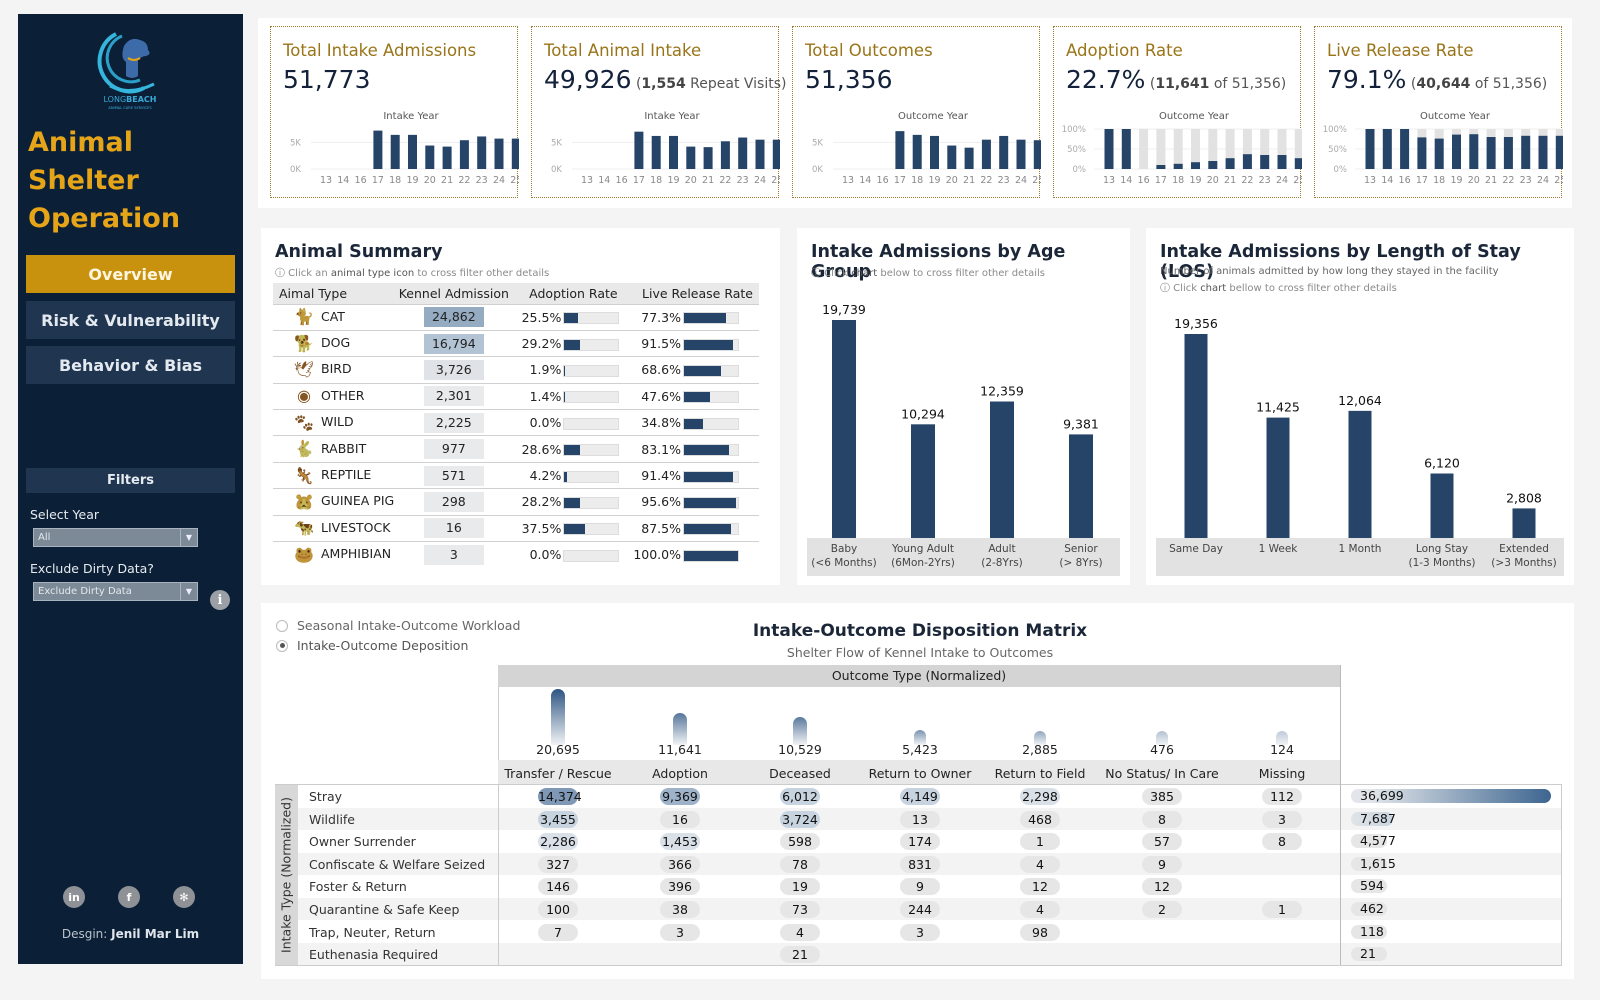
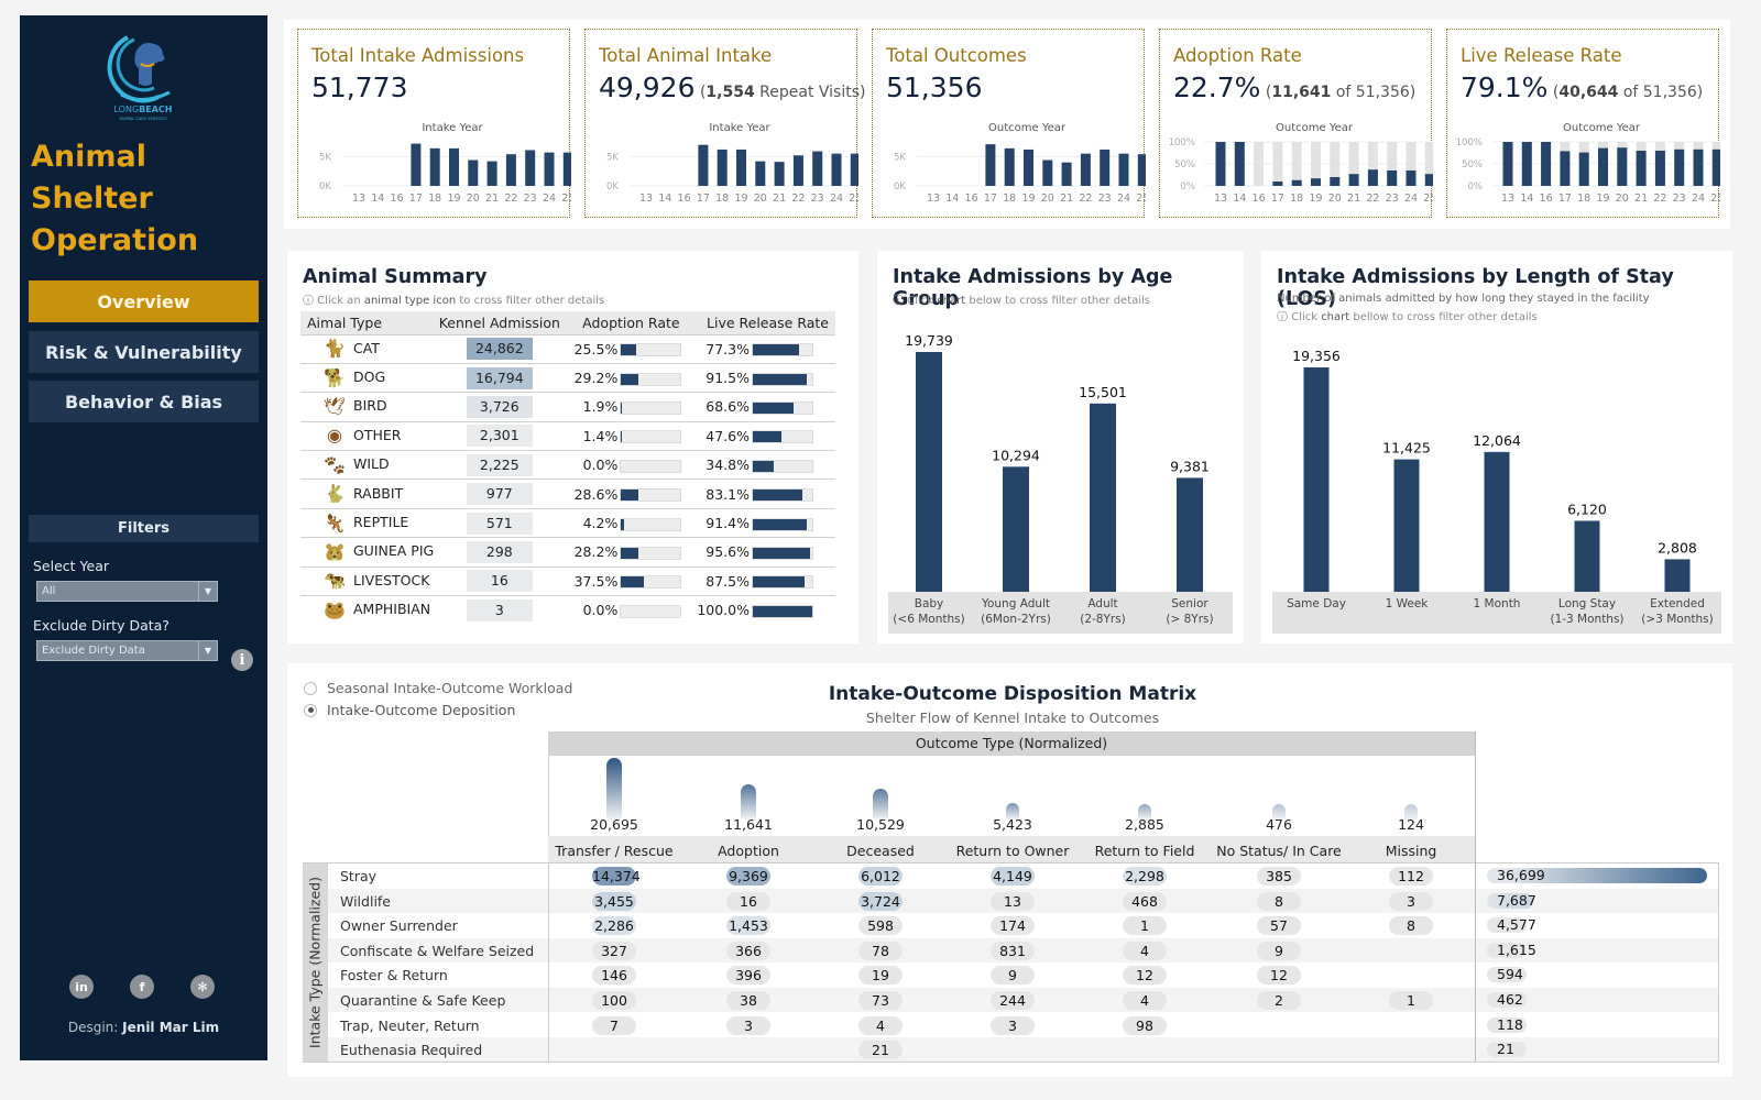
Intake Admissions by Age Group/Adult (2-8Yrs): 12,359 -> 15,501
